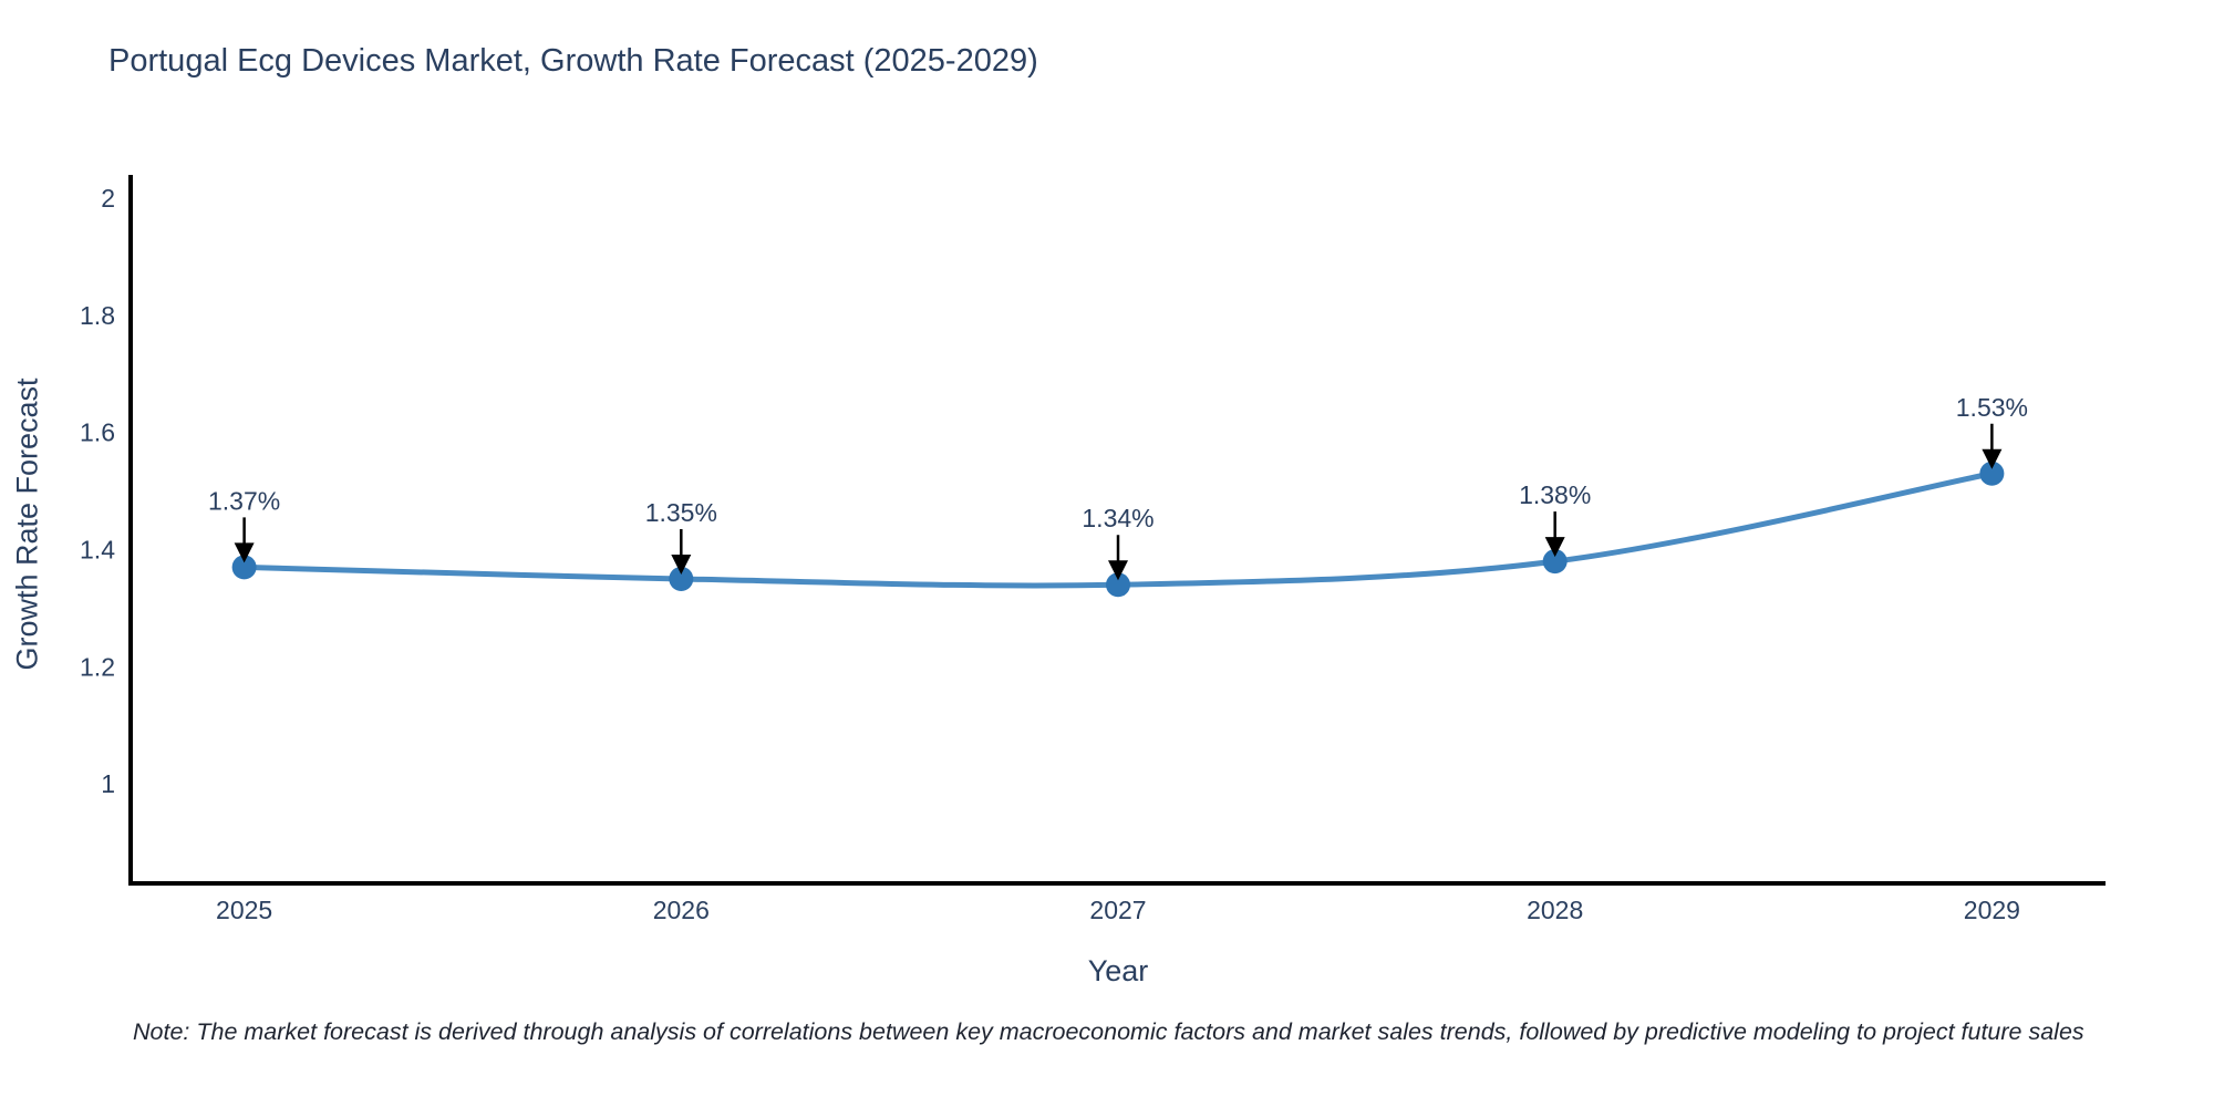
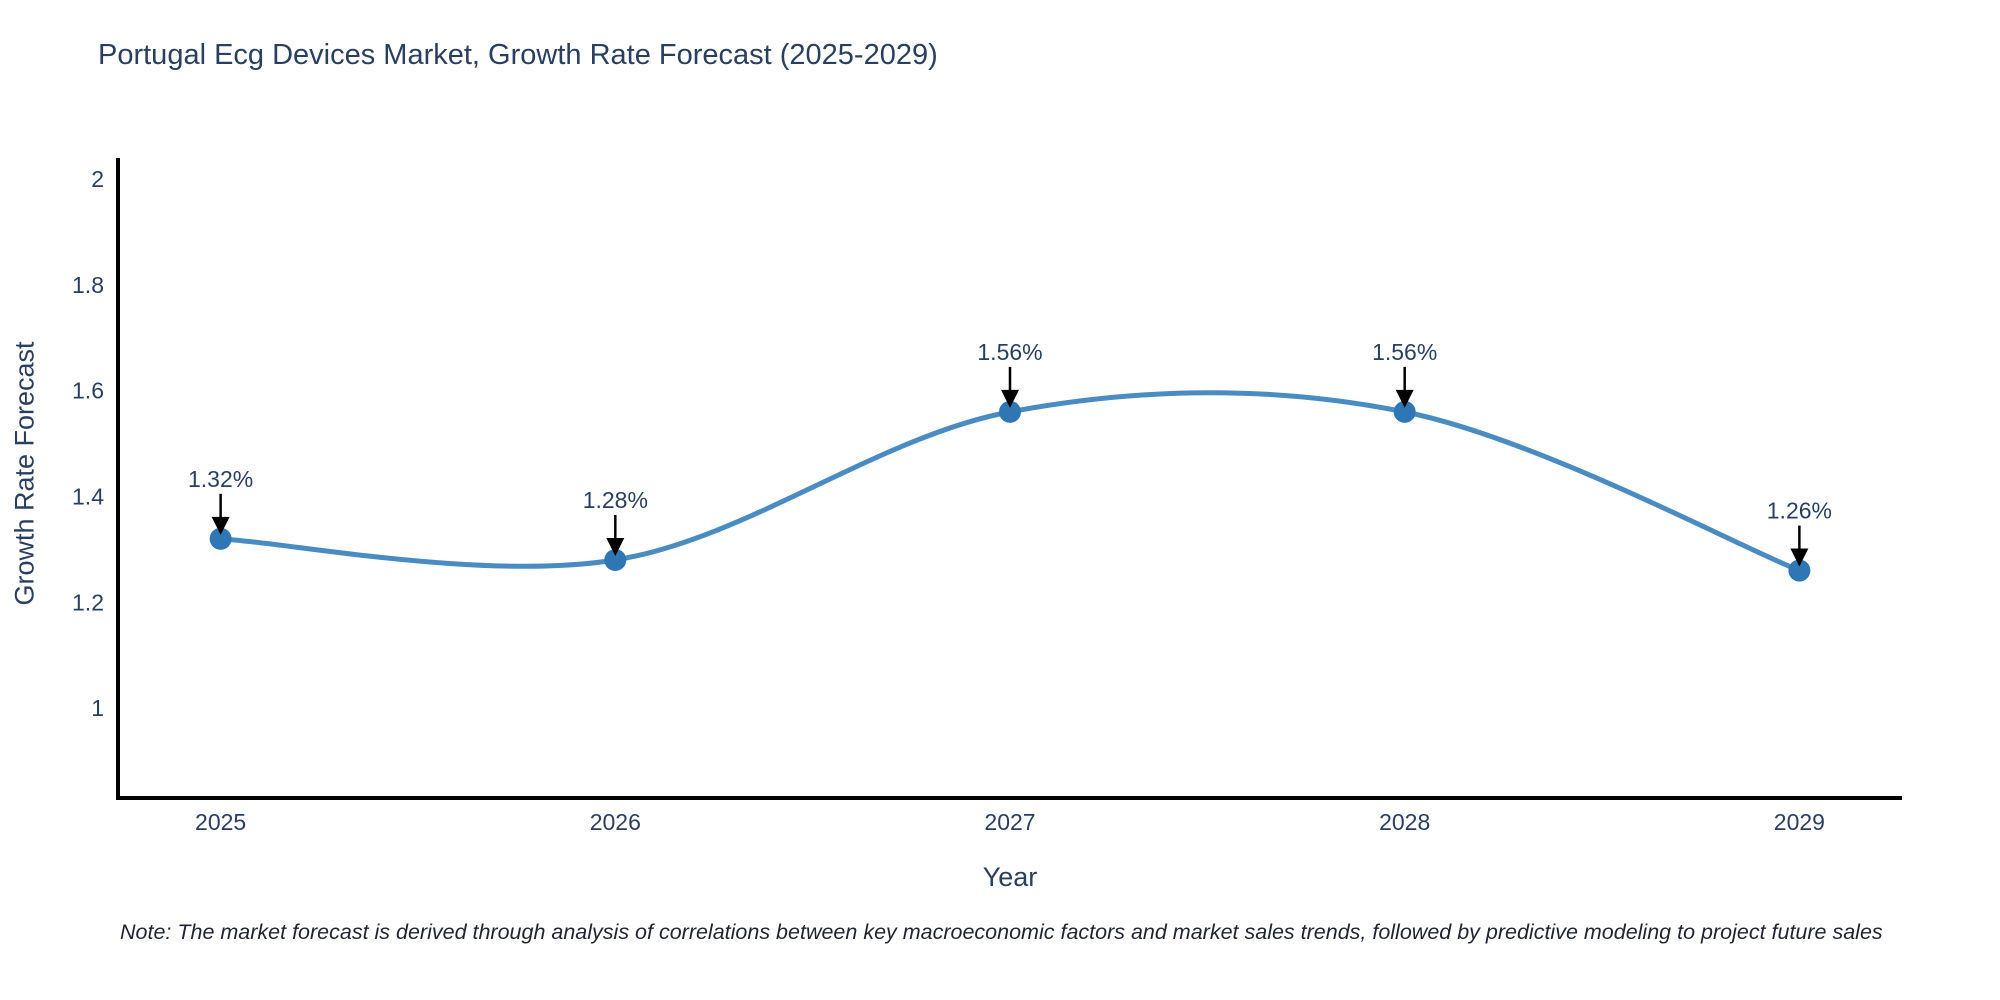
2025: 1.37% -> 1.32%
2026: 1.35% -> 1.28%
2027: 1.34% -> 1.56%
2028: 1.38% -> 1.56%
2029: 1.53% -> 1.26%
